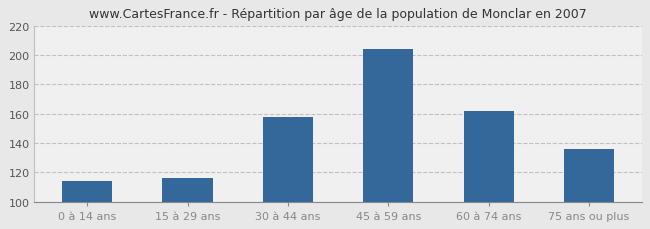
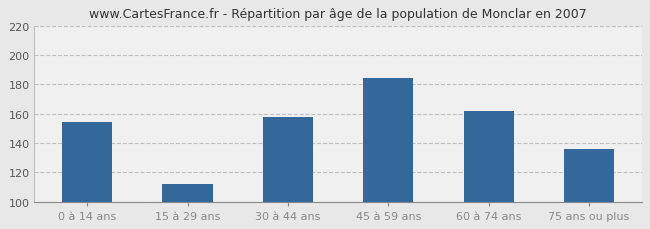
0 à 14 ans: 114 -> 154
15 à 29 ans: 116 -> 112
45 à 59 ans: 204 -> 184
